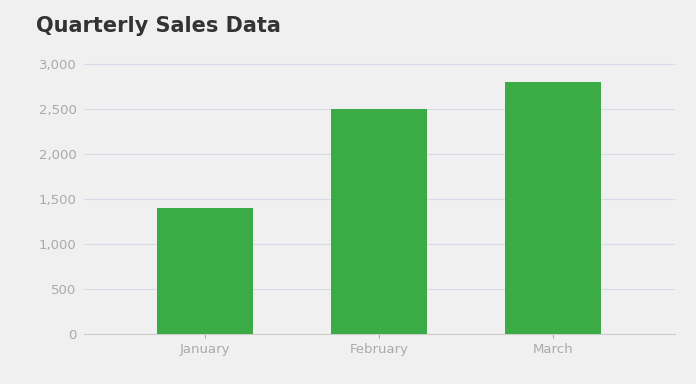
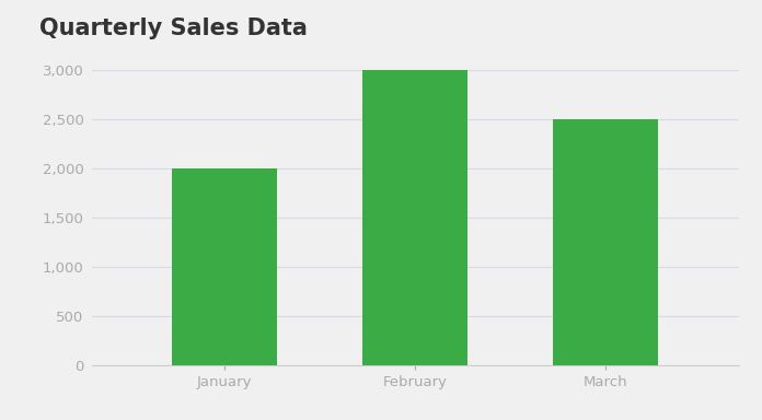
January: 1,400 -> 2,000
February: 2,500 -> 3,000
March: 2,800 -> 2,500
